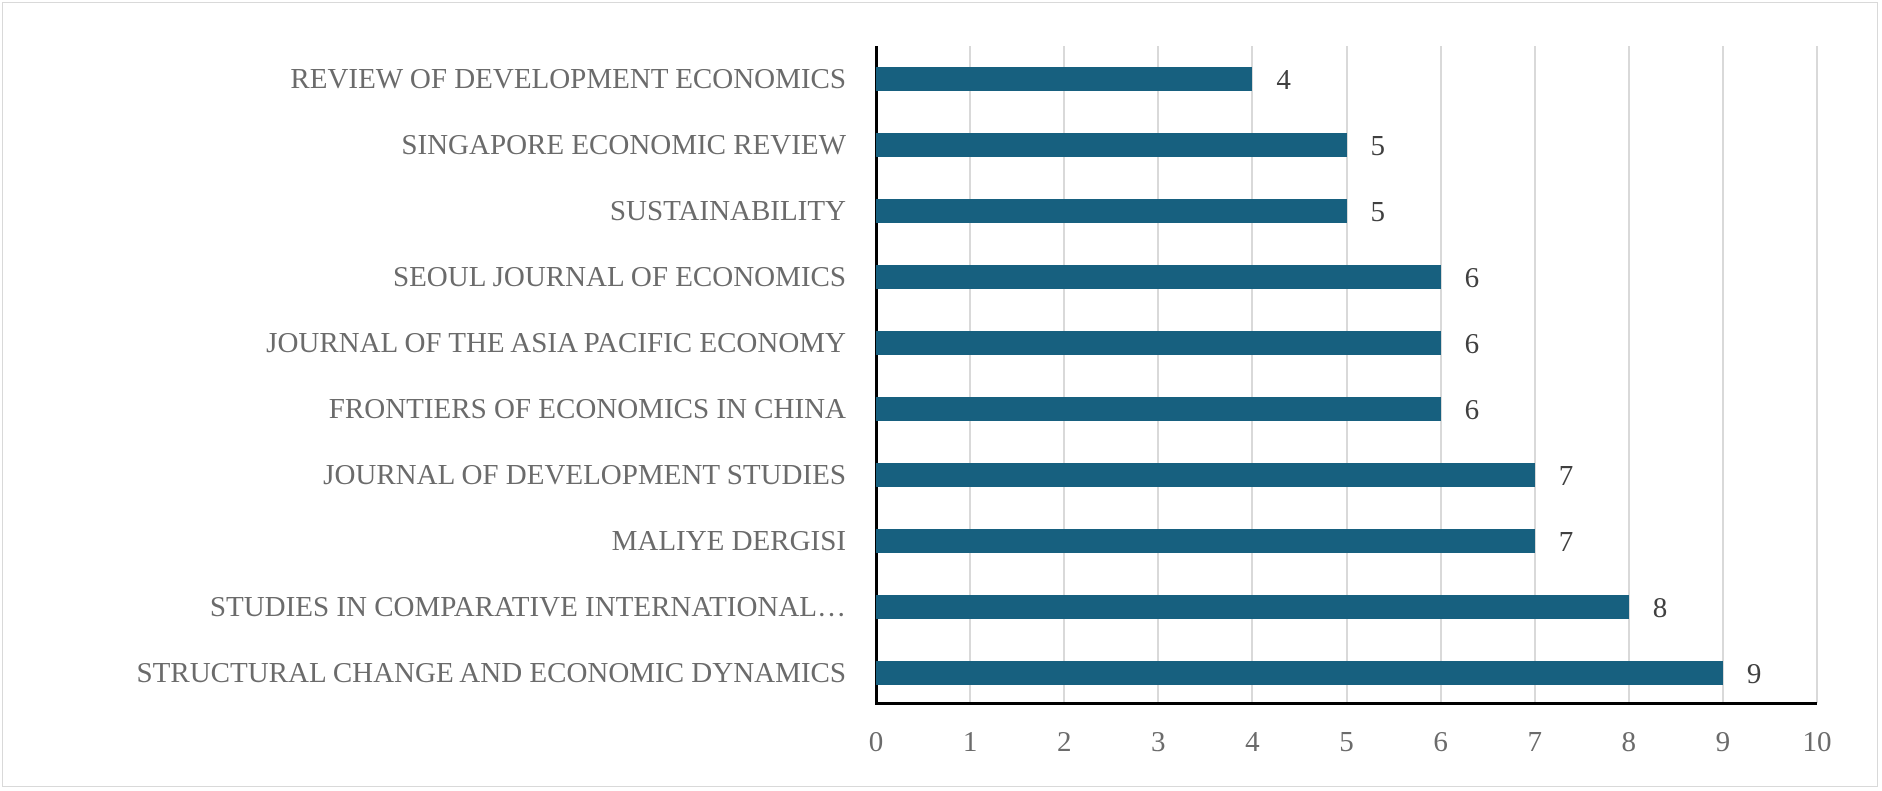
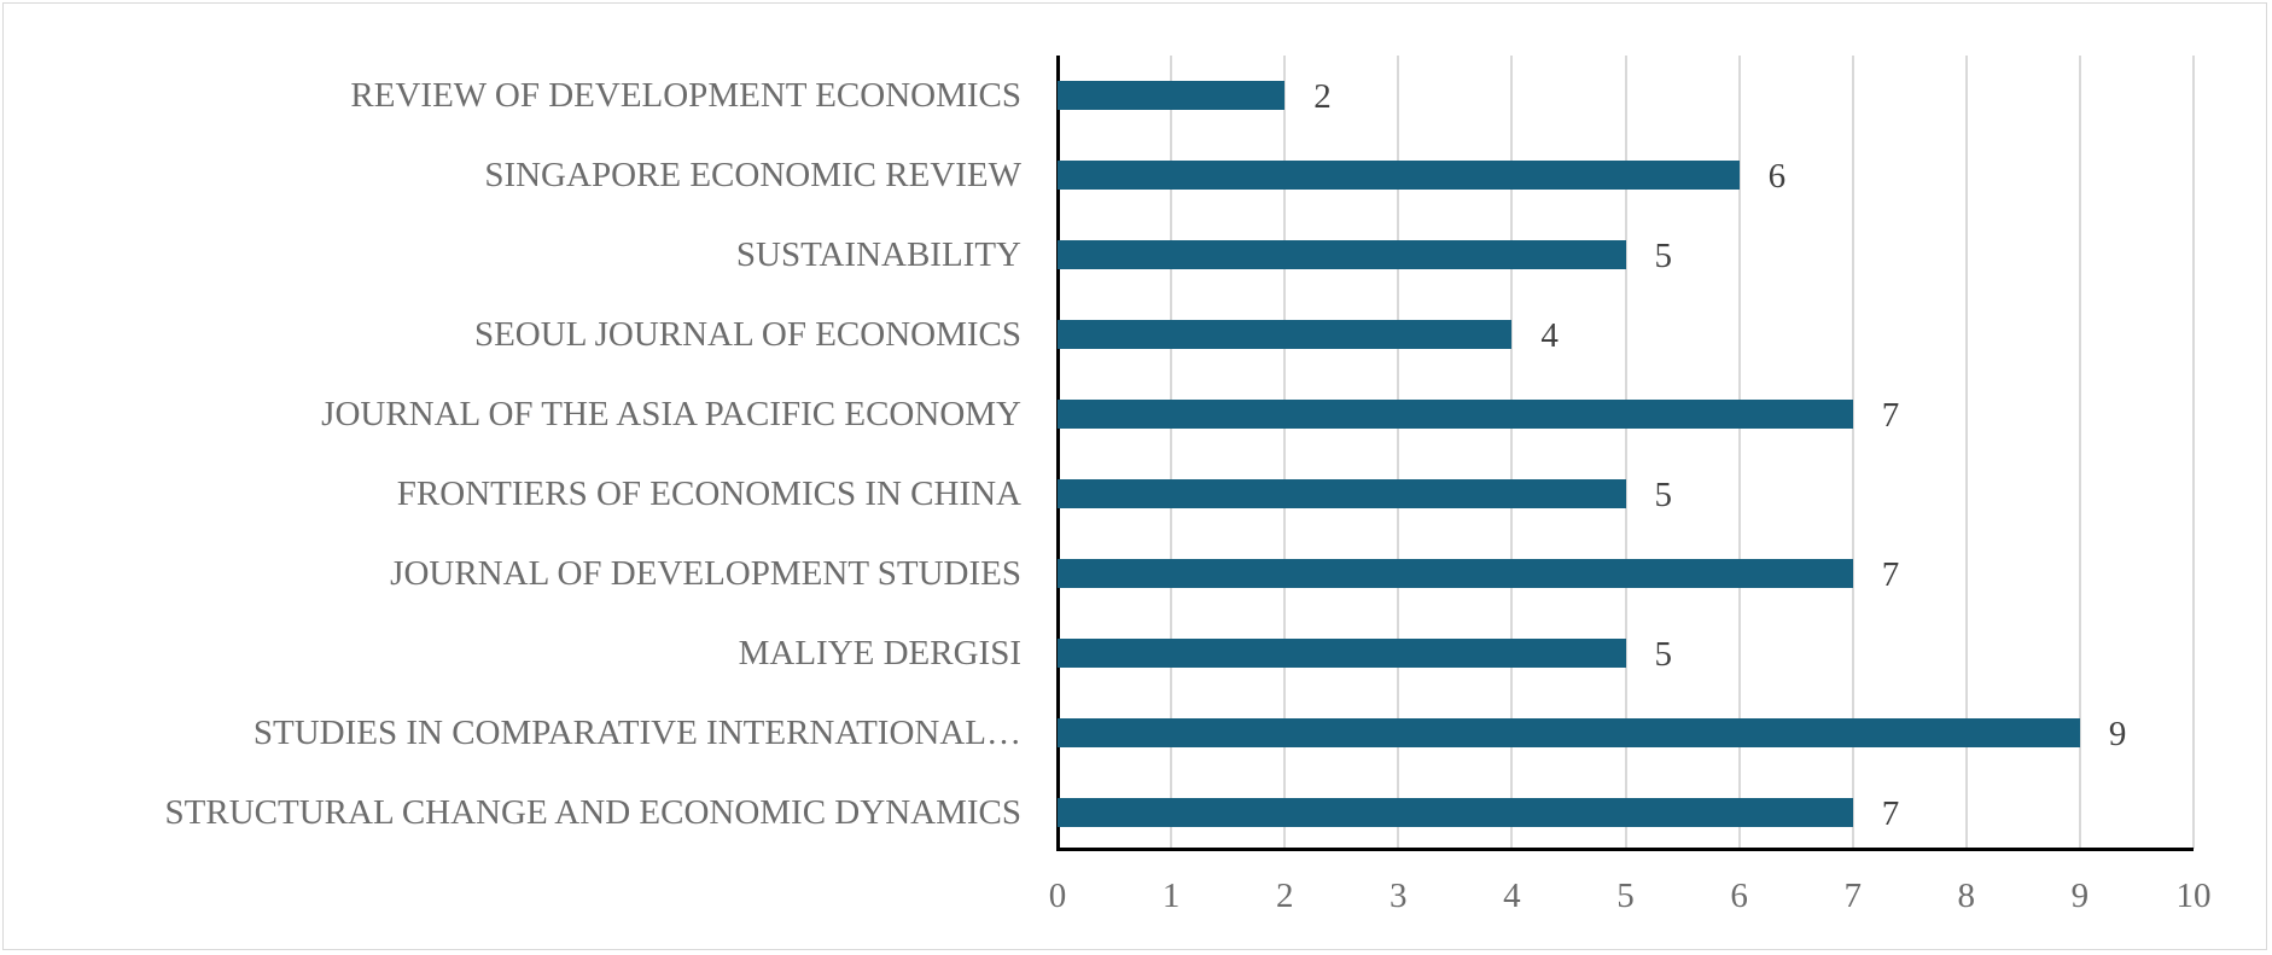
REVIEW OF DEVELOPMENT ECONOMICS: 4 -> 2
SINGAPORE ECONOMIC REVIEW: 5 -> 6
SEOUL JOURNAL OF ECONOMICS: 6 -> 4
JOURNAL OF THE ASIA PACIFIC ECONOMY: 6 -> 7
FRONTIERS OF ECONOMICS IN CHINA: 6 -> 5
MALIYE DERGISI: 7 -> 5
STUDIES IN COMPARATIVE INTERNATIONAL…: 8 -> 9
STRUCTURAL CHANGE AND ECONOMIC DYNAMICS: 9 -> 7
